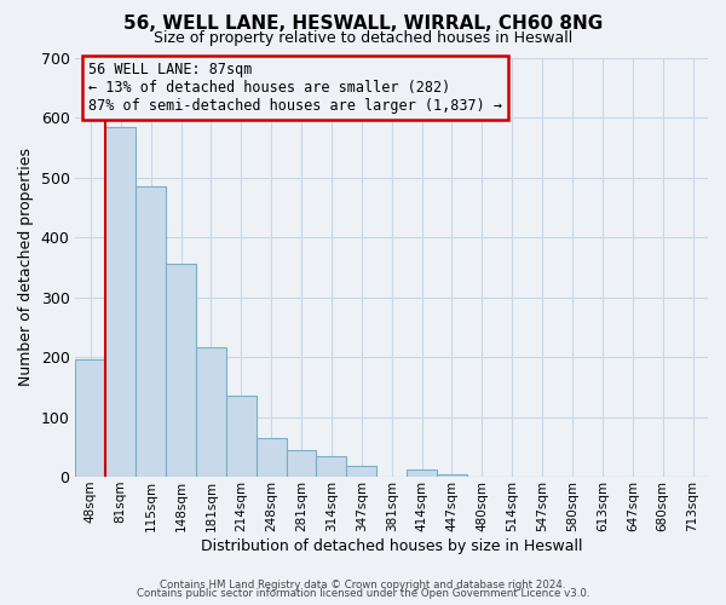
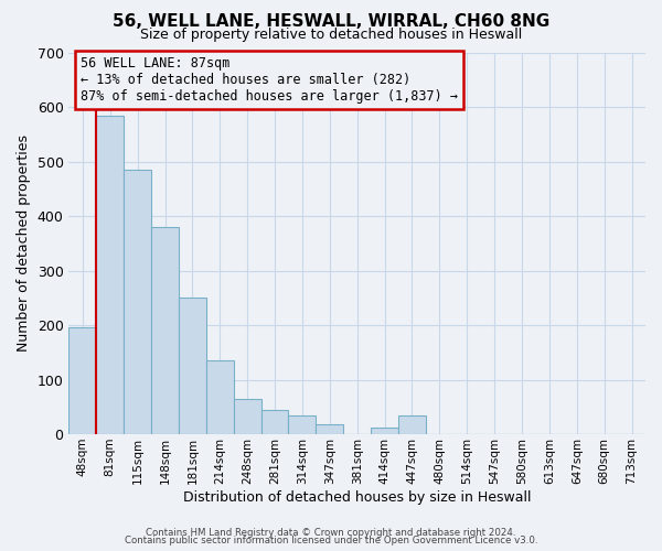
148sqm: 356 -> 380
181sqm: 216 -> 250
447sqm: 5 -> 35
